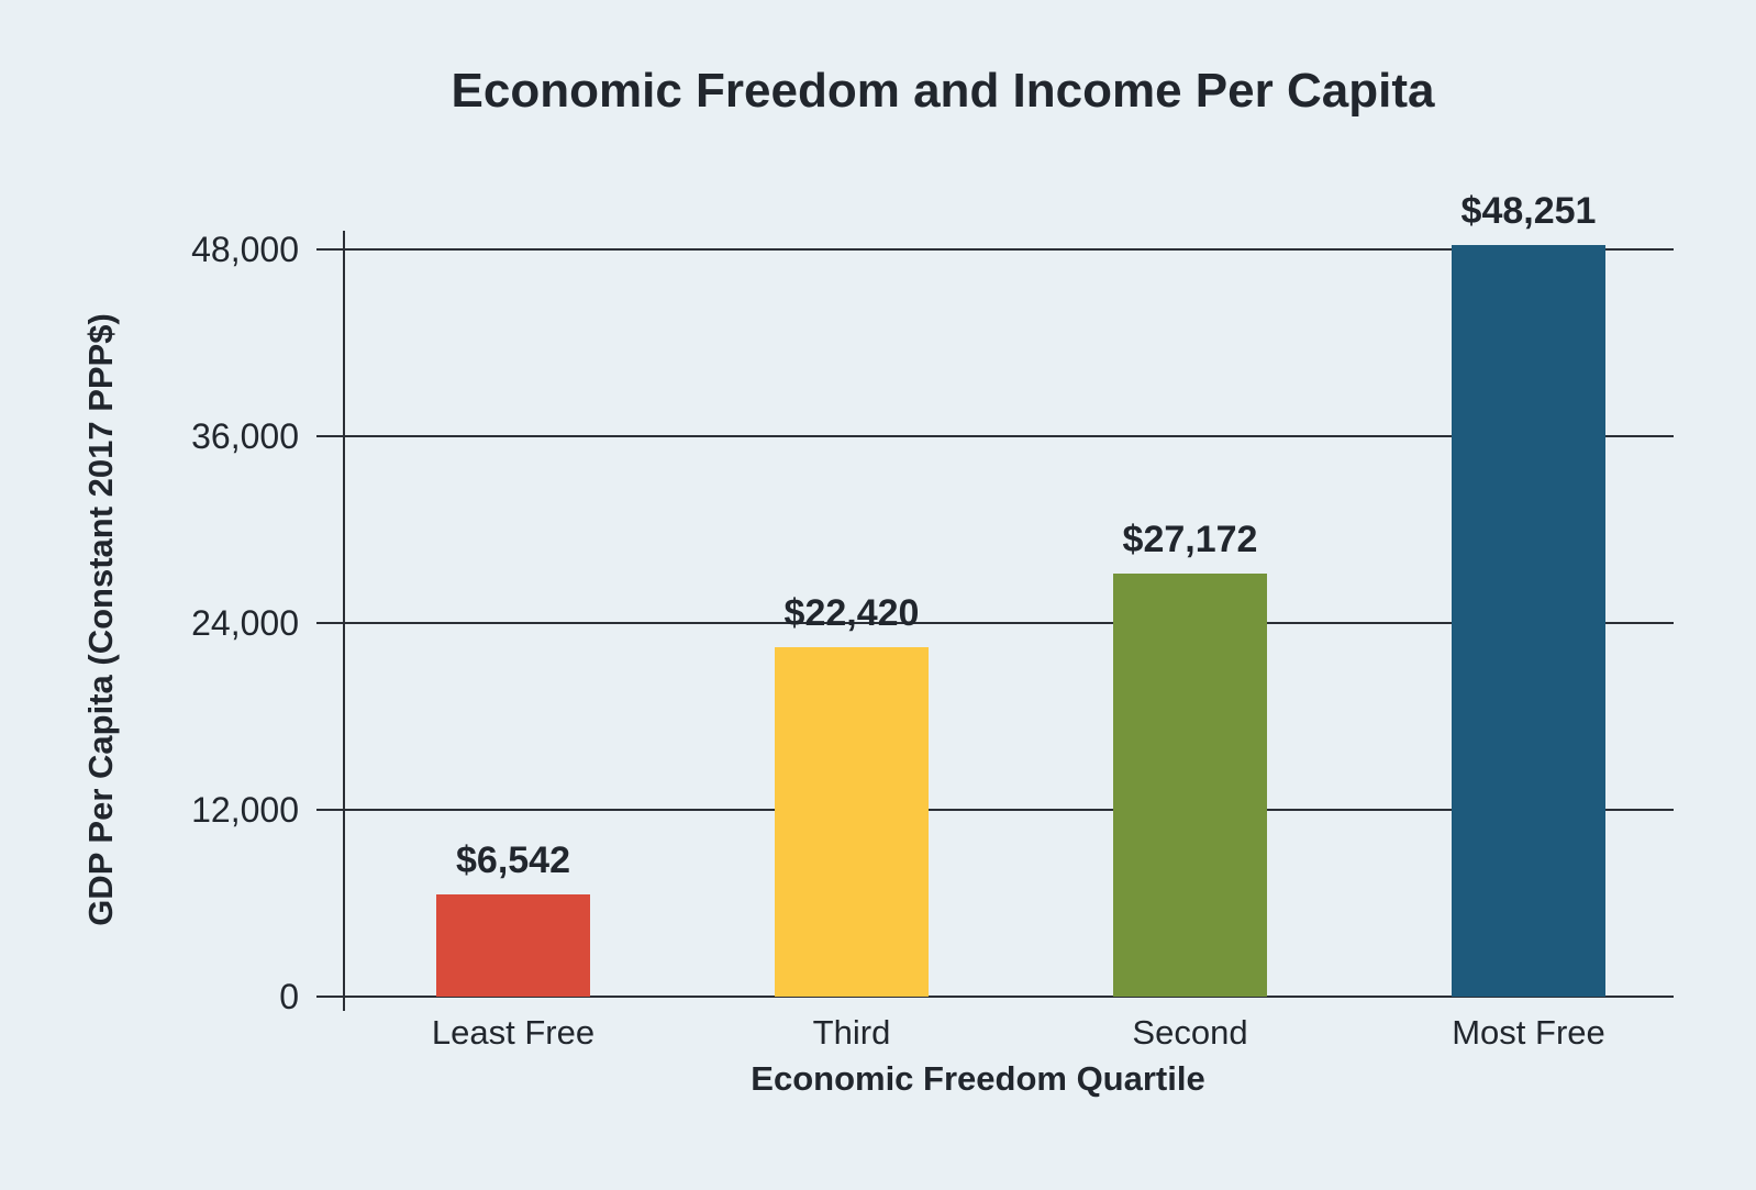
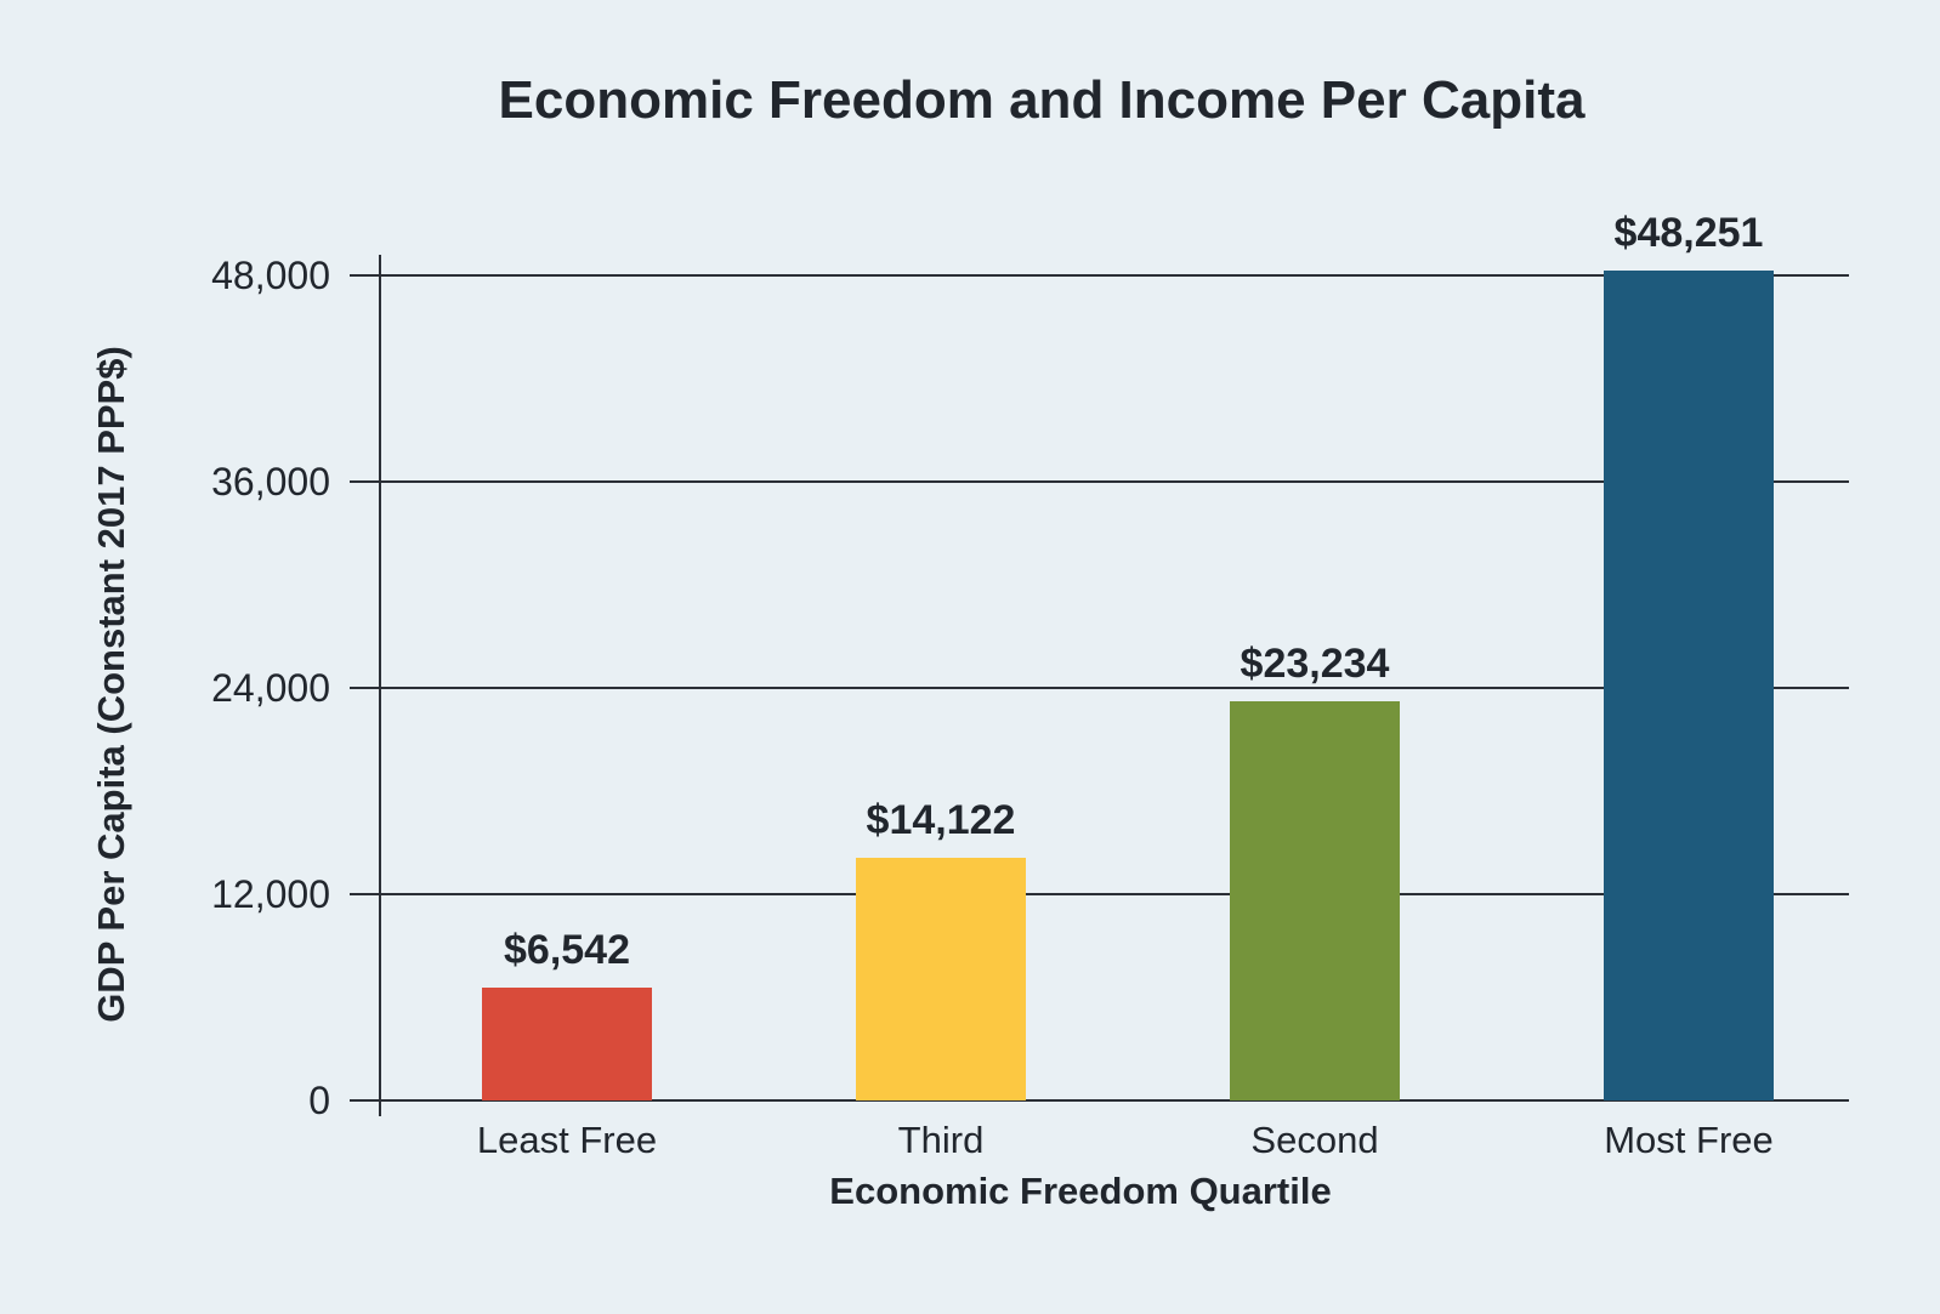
Third: $22,420 -> $14,122
Second: $27,172 -> $23,234
